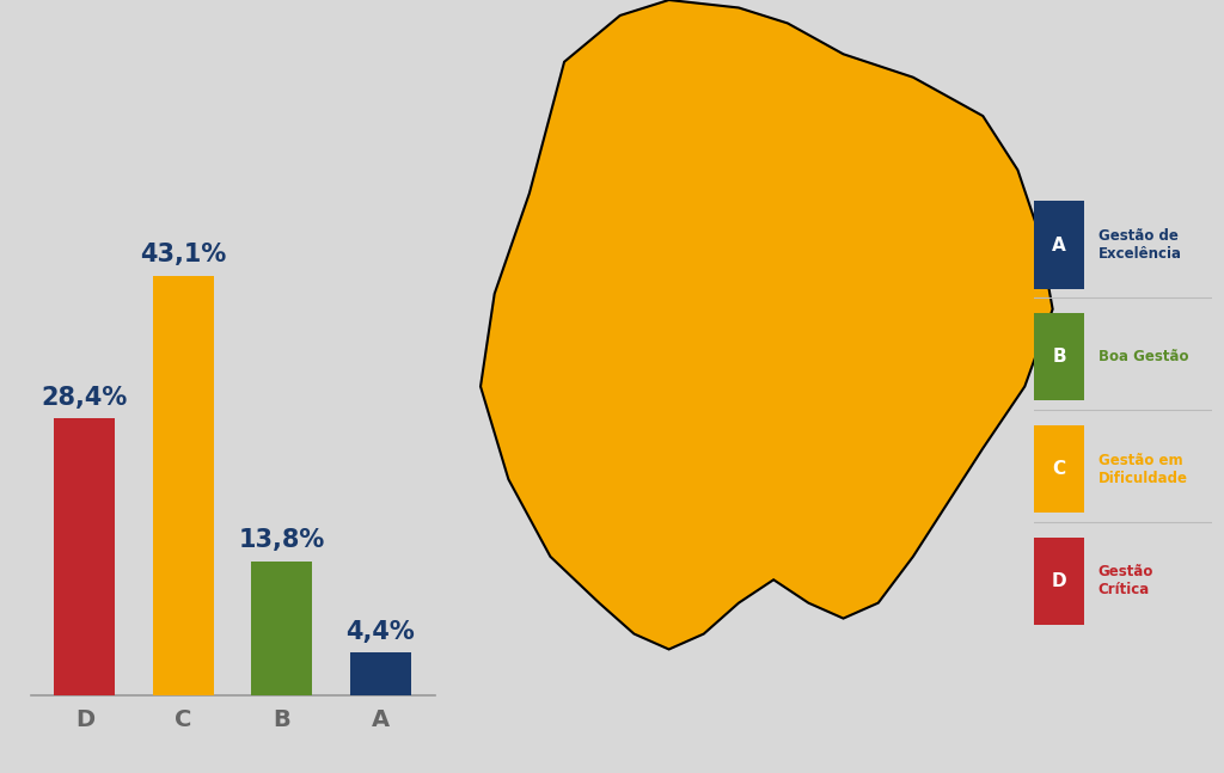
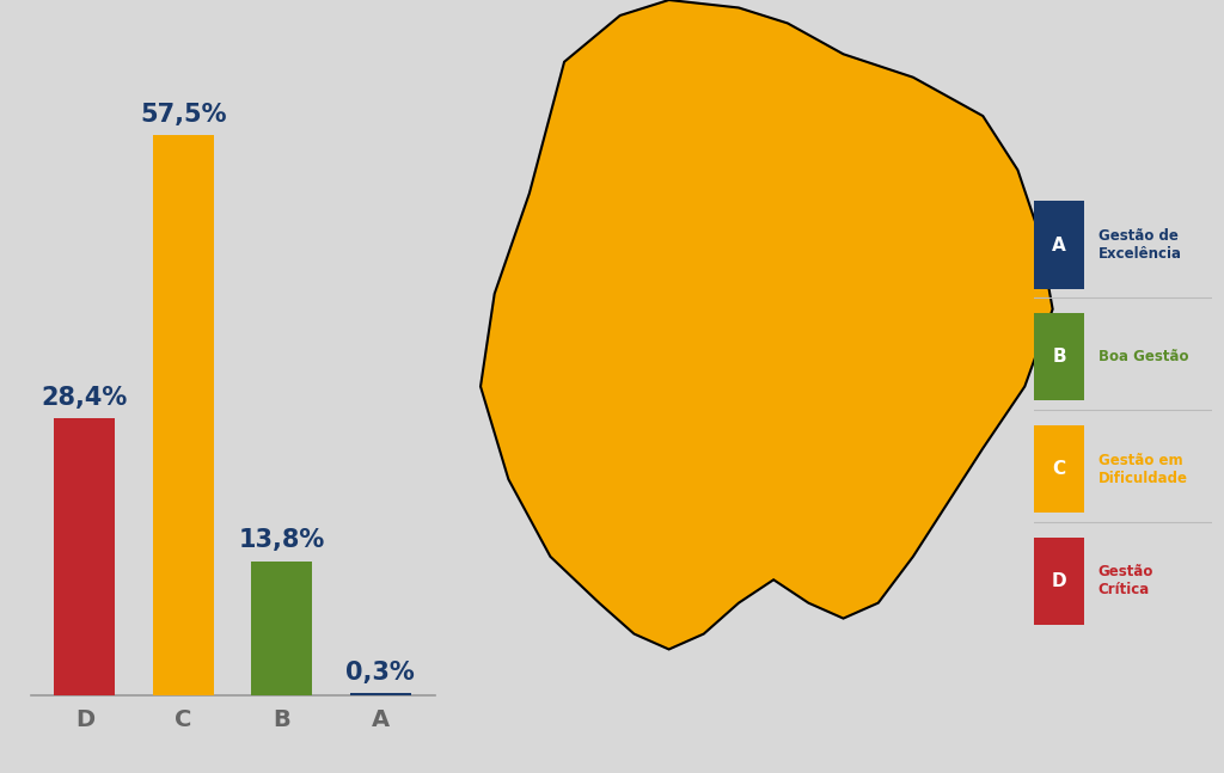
C: 43,1% -> 57,5%
A: 4,4% -> 0,3%
